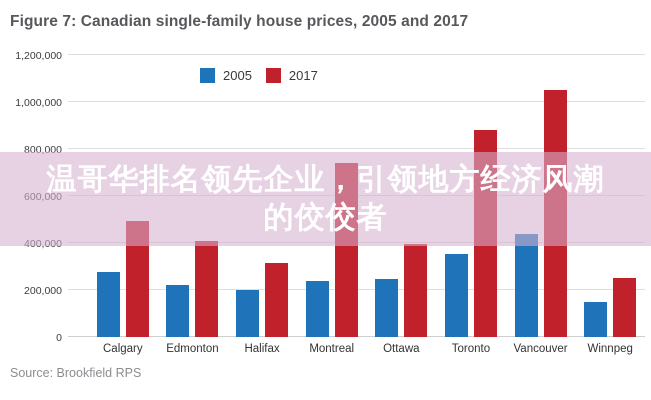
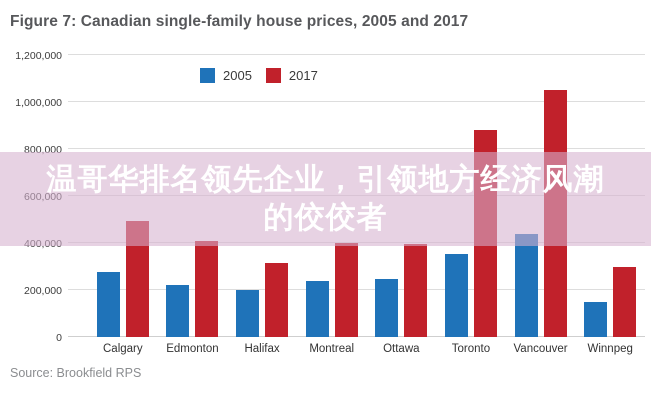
2017/Montreal: 740000 -> 400000
2017/Winnpeg: 250000 -> 300000
